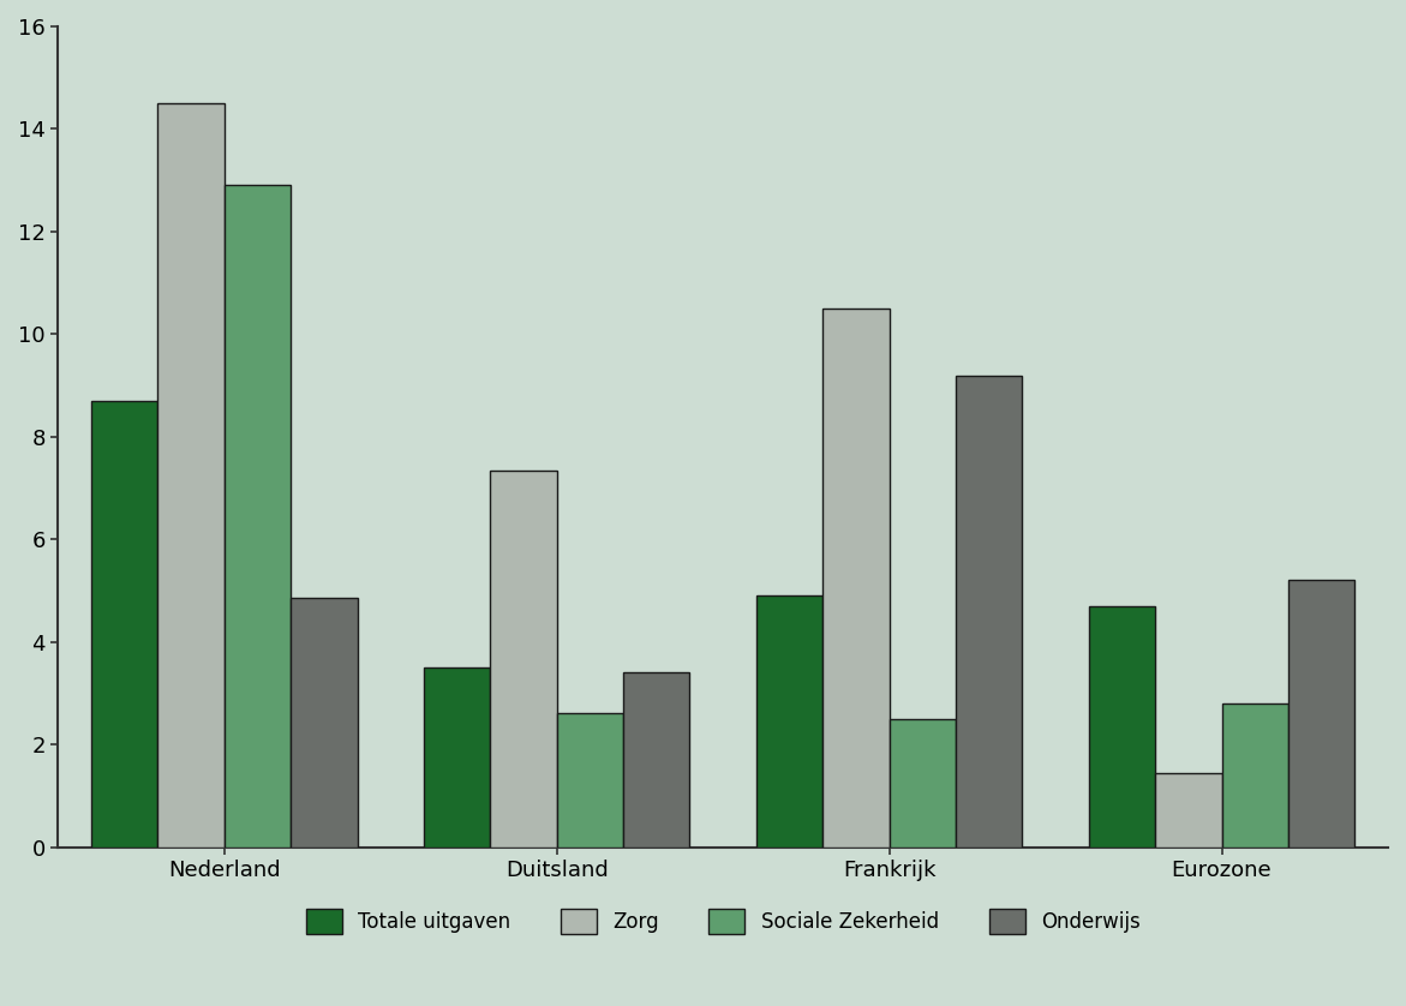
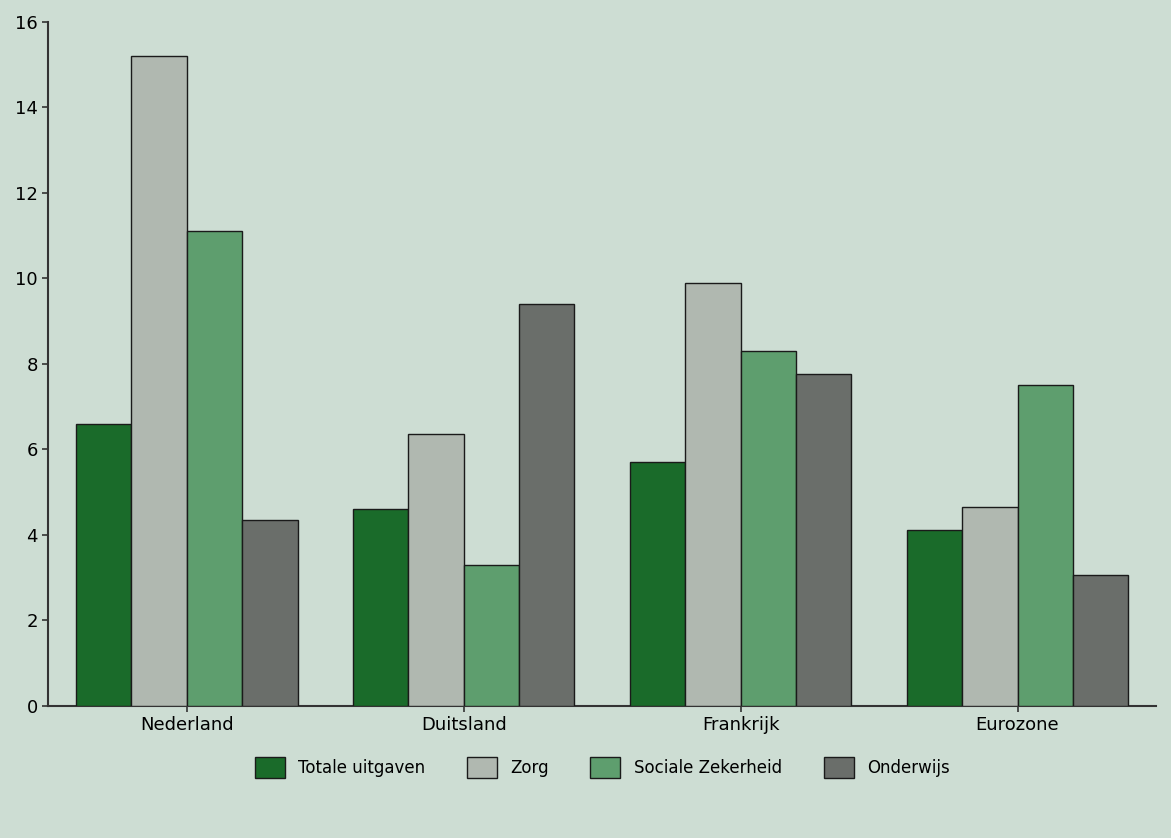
Totale uitgaven/Nederland: 8.7 -> 6.6
Zorg/Nederland: 14.50 -> 15.20
Sociale Zekerheid/Nederland: 12.9 -> 11.1
Onderwijs/Nederland: 4.85 -> 4.35
Totale uitgaven/Duitsland: 3.5 -> 4.6
Zorg/Duitsland: 7.35 -> 6.35
Sociale Zekerheid/Duitsland: 2.6 -> 3.3
Onderwijs/Duitsland: 3.40 -> 9.40
Totale uitgaven/Frankrijk: 4.9 -> 5.7
Zorg/Frankrijk: 10.50 -> 9.90
Sociale Zekerheid/Frankrijk: 2.5 -> 8.3
Onderwijs/Frankrijk: 9.20 -> 7.75
Totale uitgaven/Eurozone: 4.7 -> 4.1
Zorg/Eurozone: 1.45 -> 4.65
Sociale Zekerheid/Eurozone: 2.8 -> 7.5
Onderwijs/Eurozone: 5.20 -> 3.05
